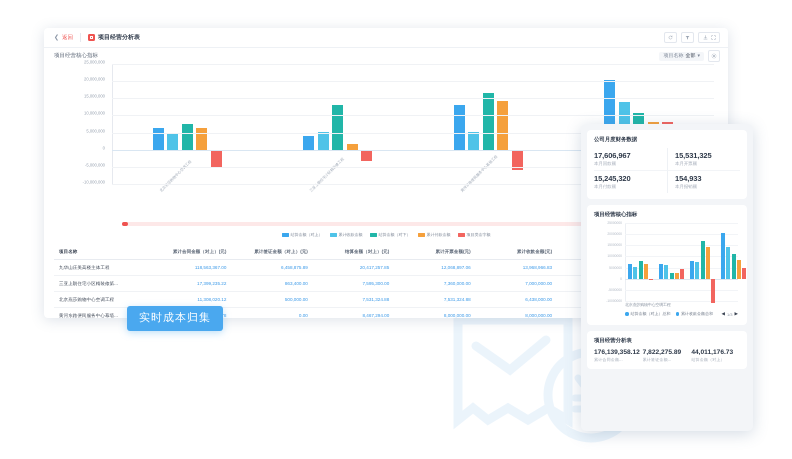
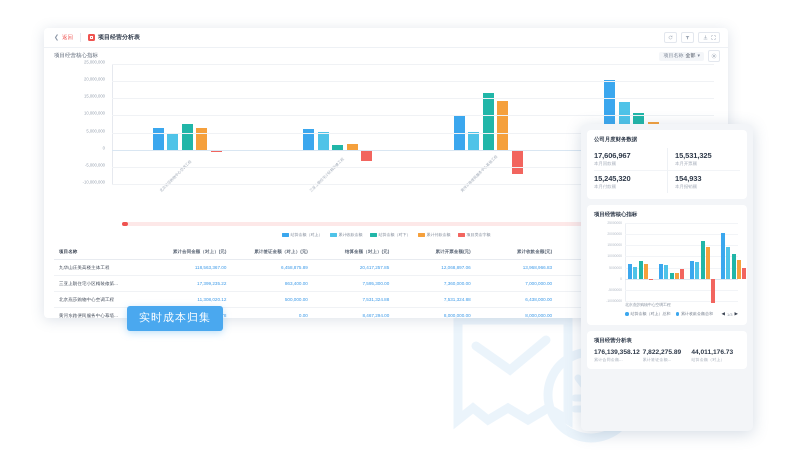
项目类金字额/北京燕莎购物中心空调工程: -5000000 -> -1000000
结算金额（对上）/三亚上朗住宅小区精装修工程: 4000000 -> 6000000
结算金额（对下）/三亚上朗住宅小区精装修工程: 13000000 -> 2000000
结算金额（对上）/黄河东路便民服务中心幕墙工程: 13000000 -> 10000000
项目类金字额/黄河东路便民服务中心幕墙工程: -6000000 -> -7000000
项目类金字额/九华山庄美高楼主体工程: 8000000 -> 5000000
